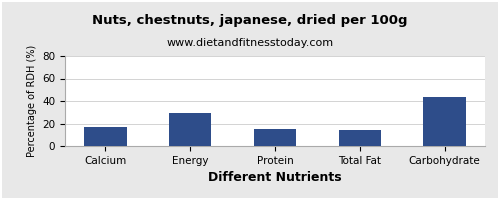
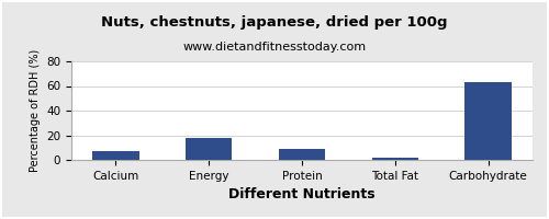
Calcium: 17 -> 7
Energy: 29 -> 18
Protein: 15 -> 9
Total Fat: 14 -> 2
Carbohydrate: 44 -> 63
